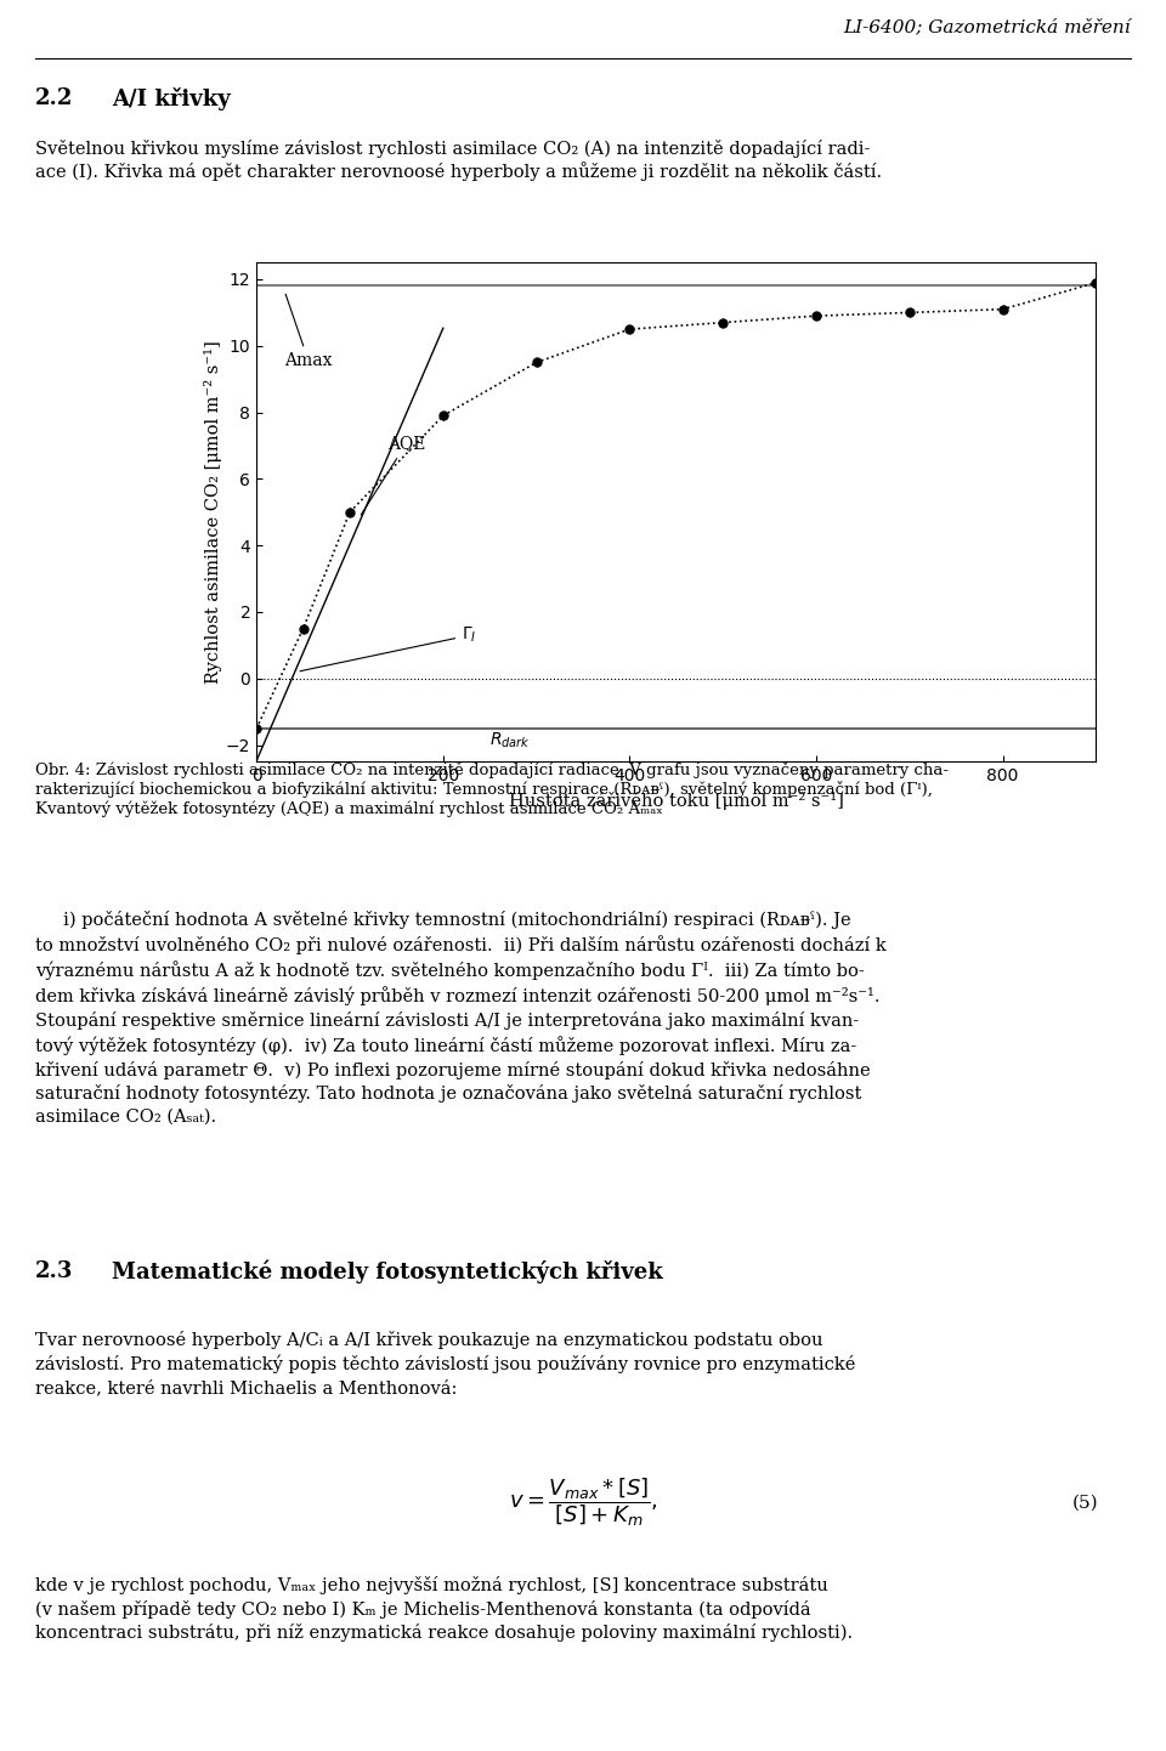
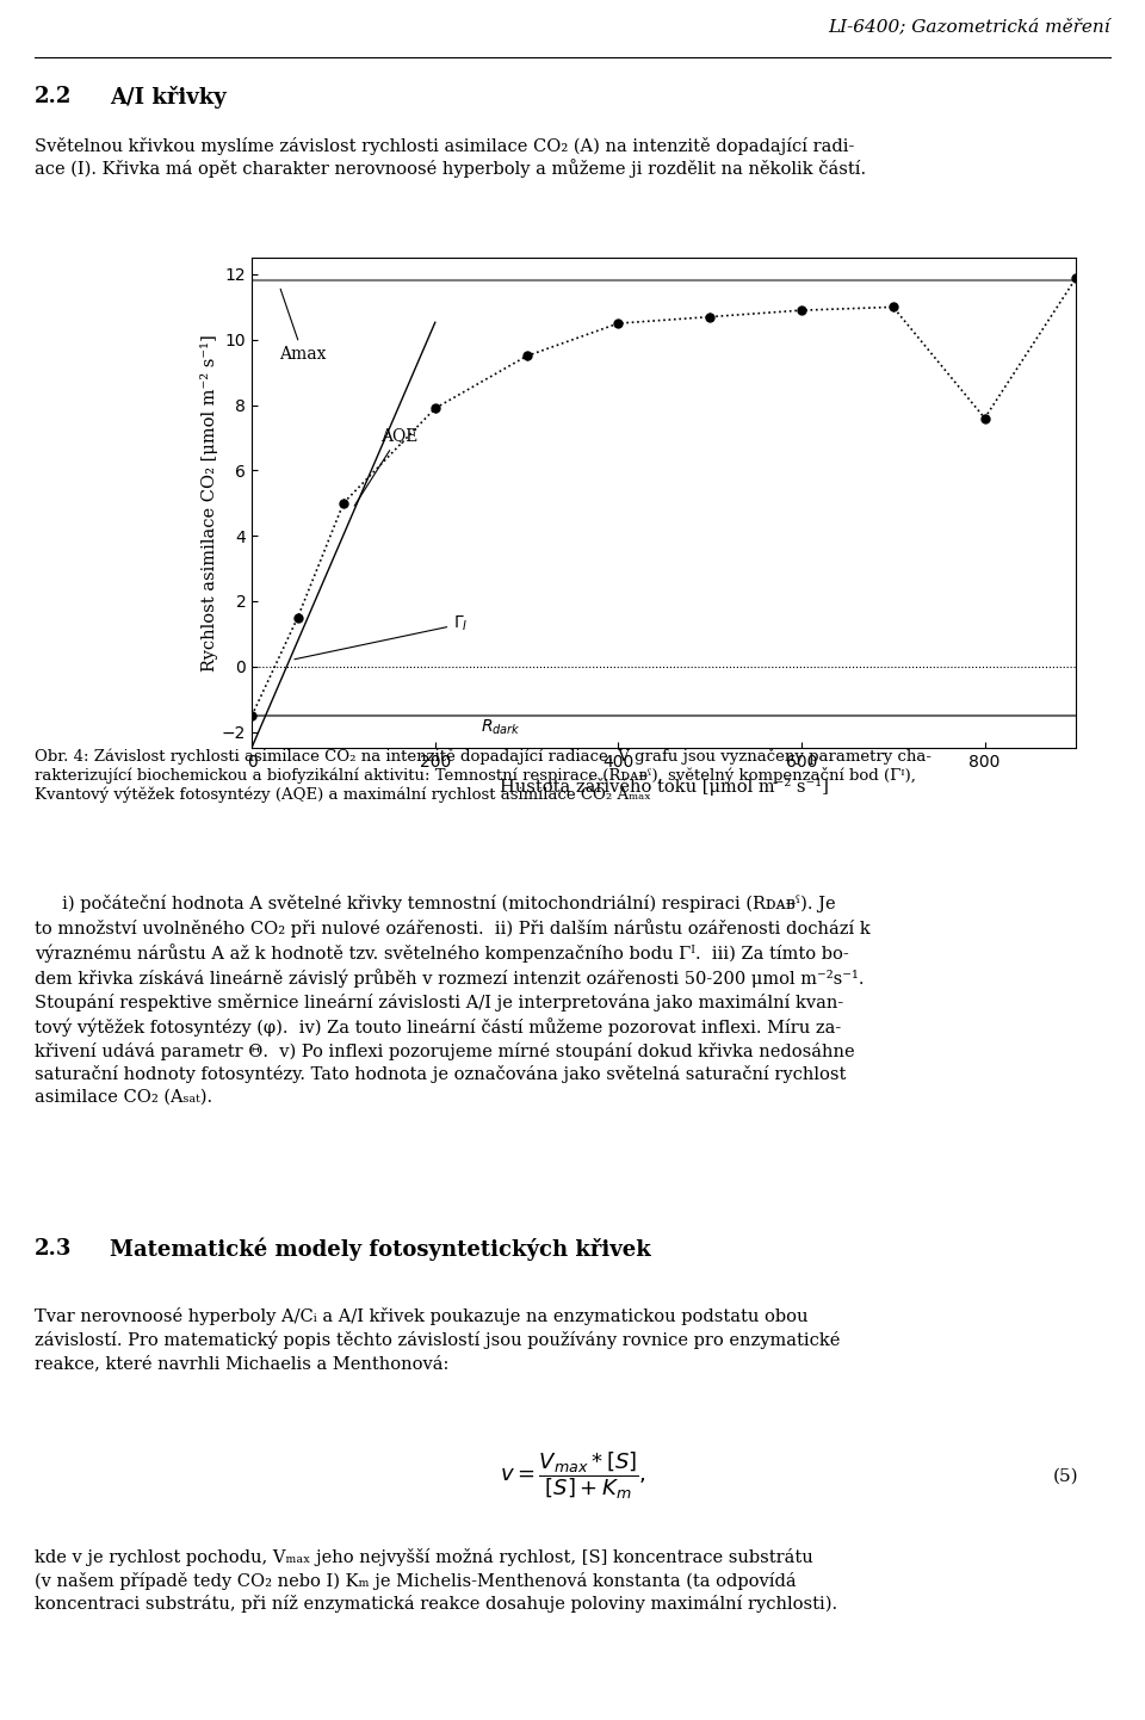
800: 11.1 -> 7.6
